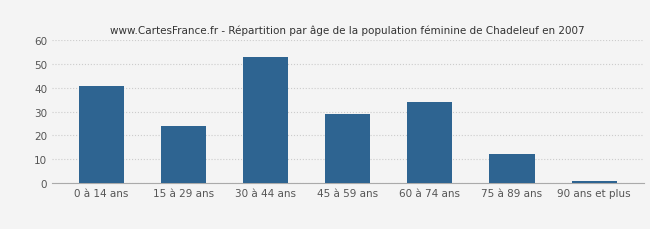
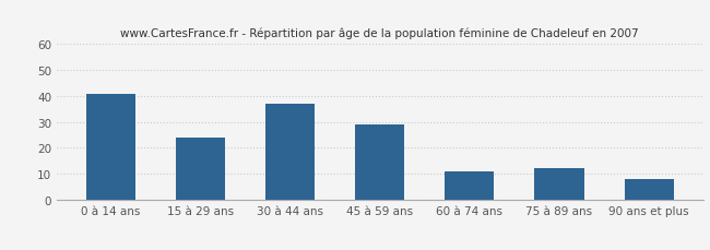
30 à 44 ans: 53 -> 37
60 à 74 ans: 34 -> 11
90 ans et plus: 1 -> 8
